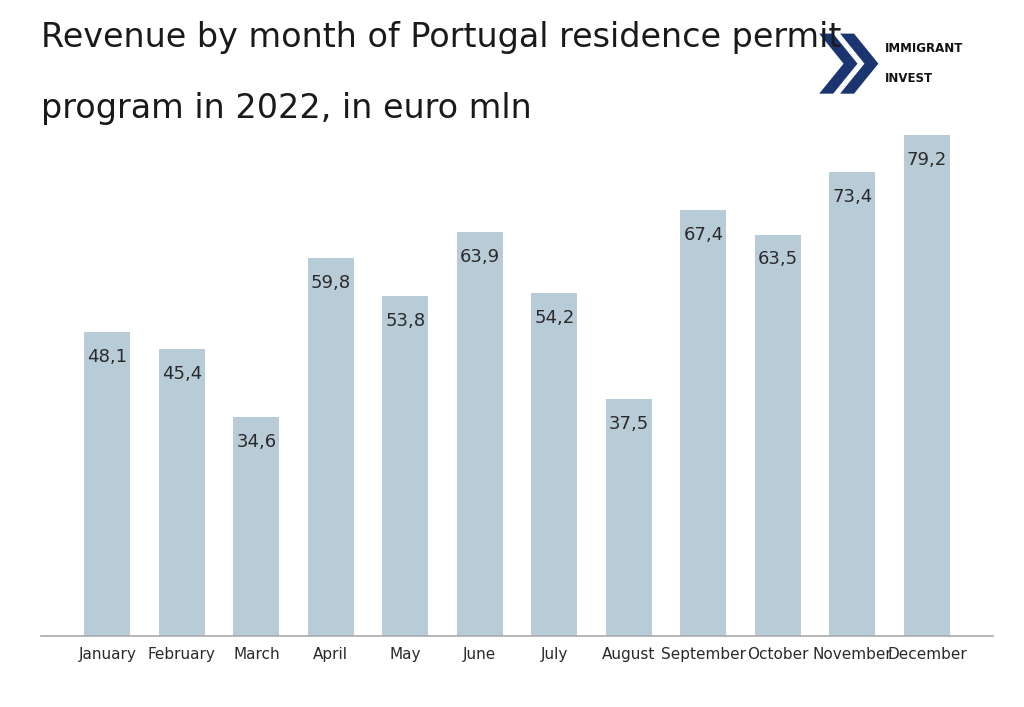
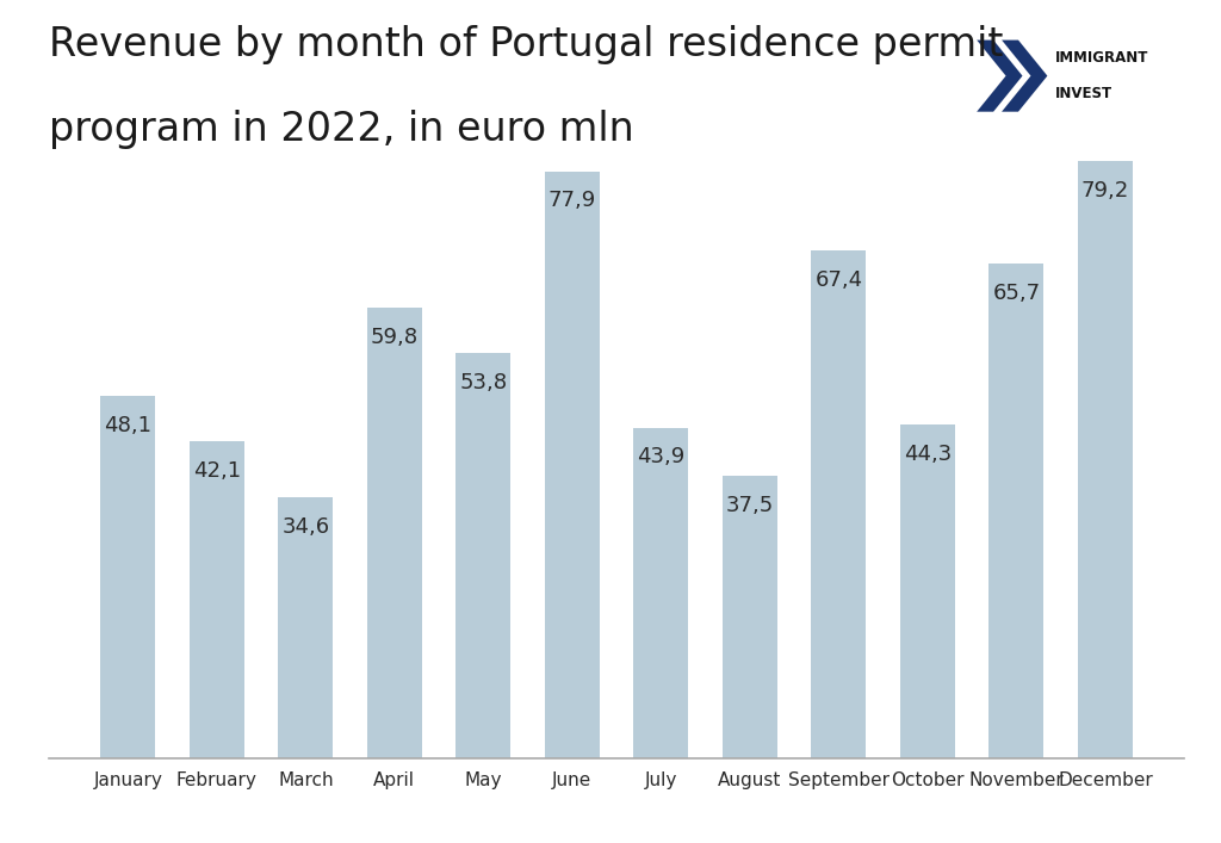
February: 45,4 -> 42,1
June: 63,9 -> 77,9
July: 54,2 -> 43,9
October: 63,5 -> 44,3
November: 73,4 -> 65,7
